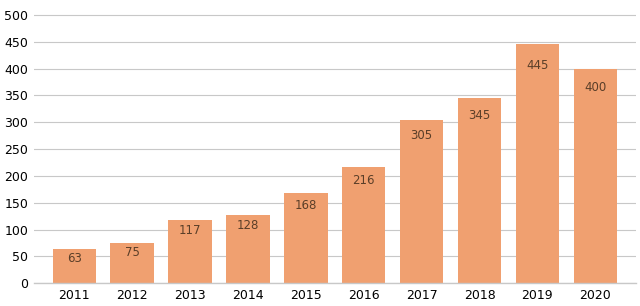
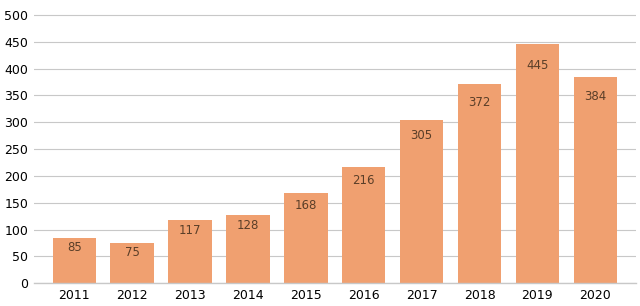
2011: 63 -> 85
2018: 345 -> 372
2020: 400 -> 384
